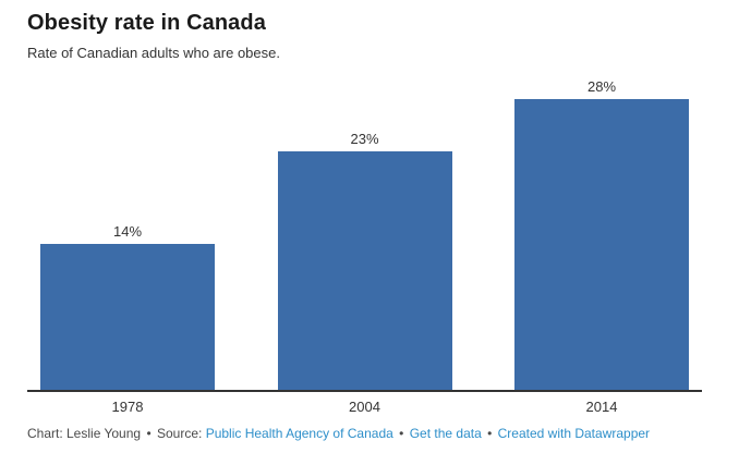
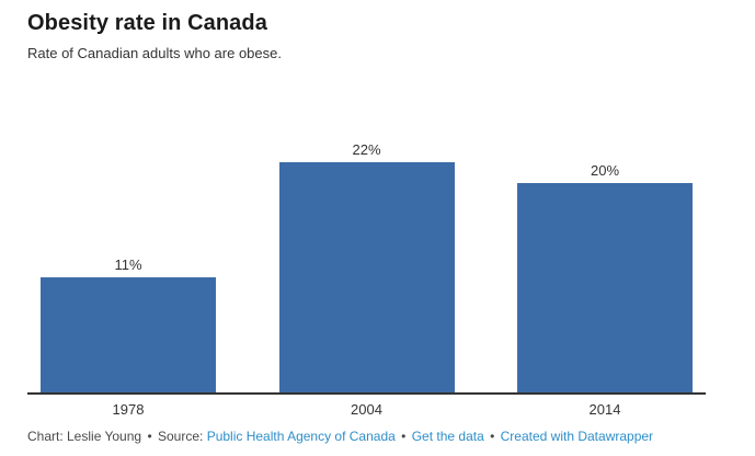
1978: 14% -> 11%
2004: 23% -> 22%
2014: 28% -> 20%
